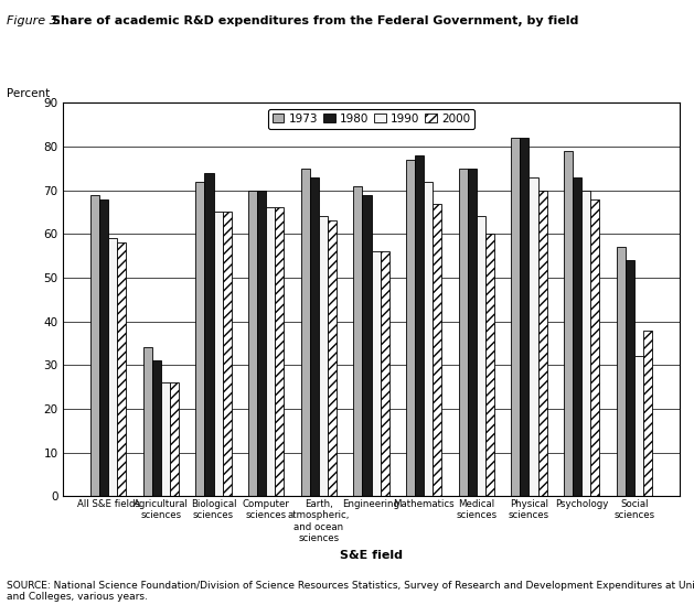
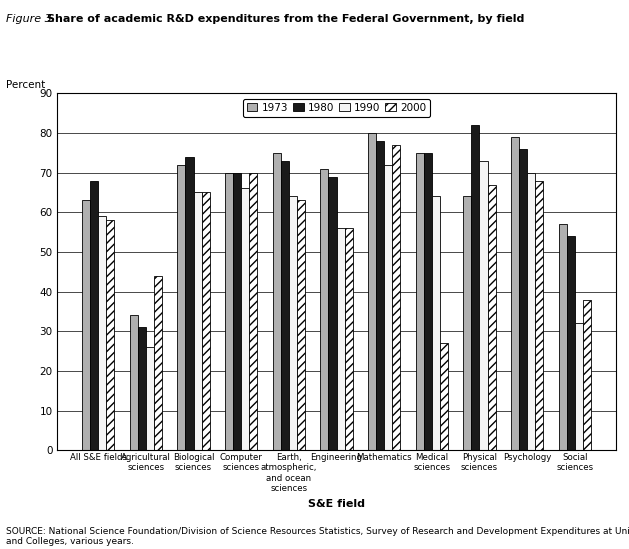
1973/All S&E fields: 69 -> 63
2000/Agricultural sciences: 26 -> 44
2000/Computer sciences: 66 -> 70
1973/Mathematics: 77 -> 80
2000/Mathematics: 67 -> 77
2000/Medical sciences: 60 -> 27
1973/Physical sciences: 82 -> 64
2000/Physical sciences: 70 -> 67
1980/Psychology: 73 -> 76
